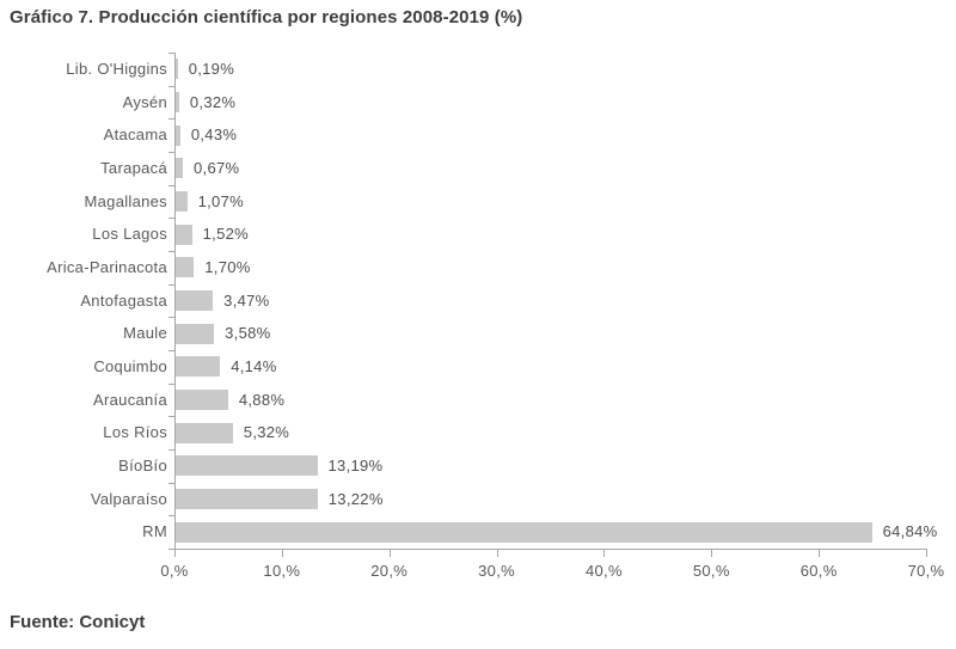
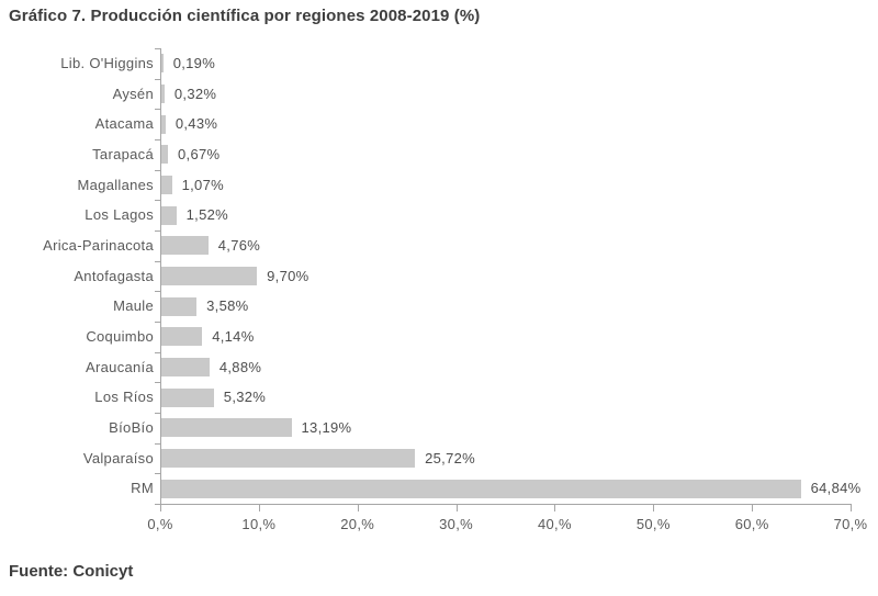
Arica-Parinacota: 1,70% -> 4,76%
Antofagasta: 3,47% -> 9,70%
Valparaíso: 13,22% -> 25,72%
